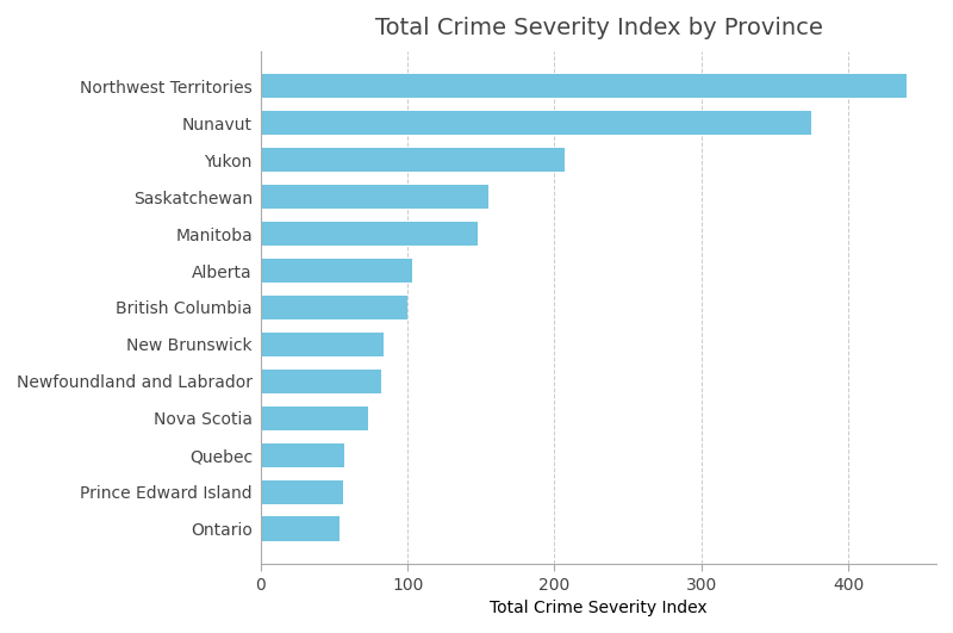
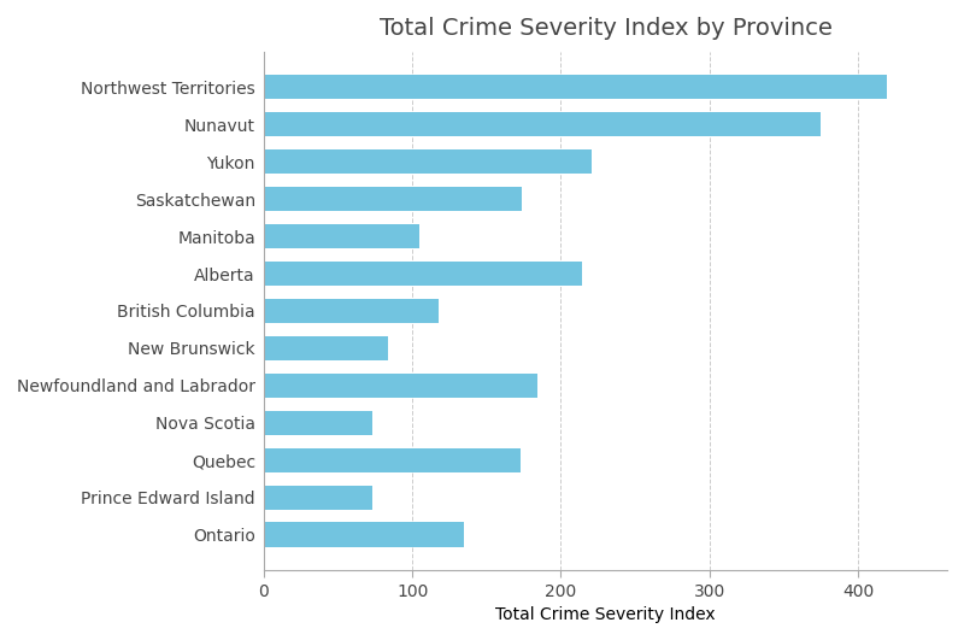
Northwest Territories: 440 -> 419
Yukon: 207 -> 221
Saskatchewan: 155 -> 174
Manitoba: 148 -> 105
Alberta: 103 -> 214
British Columbia: 100 -> 118
Newfoundland and Labrador: 82 -> 184
Quebec: 57 -> 173
Prince Edward Island: 56 -> 73
Ontario: 54 -> 135
